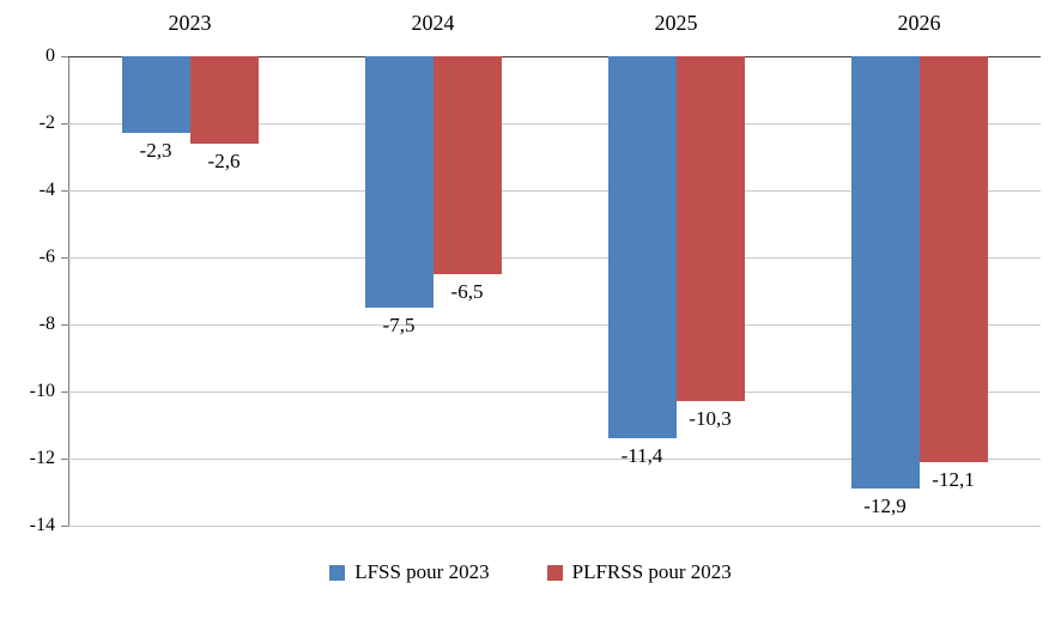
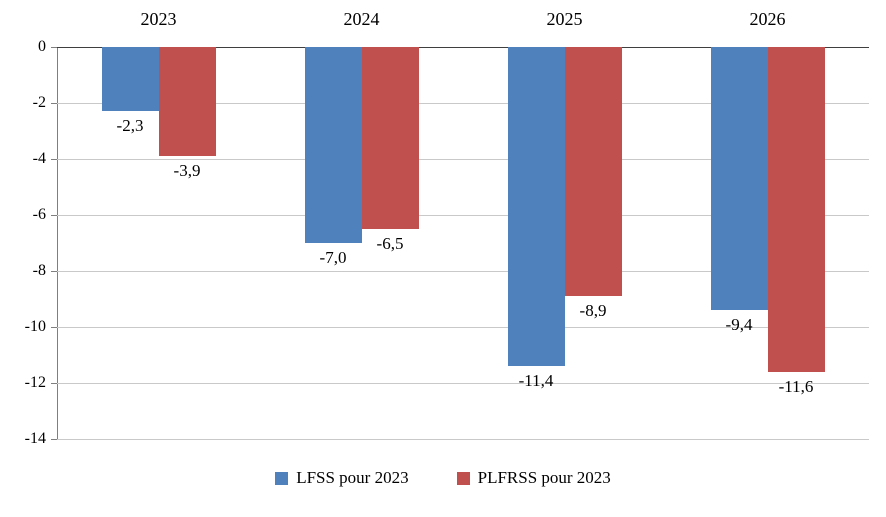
PLFRSS pour 2023/2023: -2,6 -> -3,9
LFSS pour 2023/2024: -7,5 -> -7,0
PLFRSS pour 2023/2025: -10,3 -> -8,9
LFSS pour 2023/2026: -12,9 -> -9,4
PLFRSS pour 2023/2026: -12,1 -> -11,6
